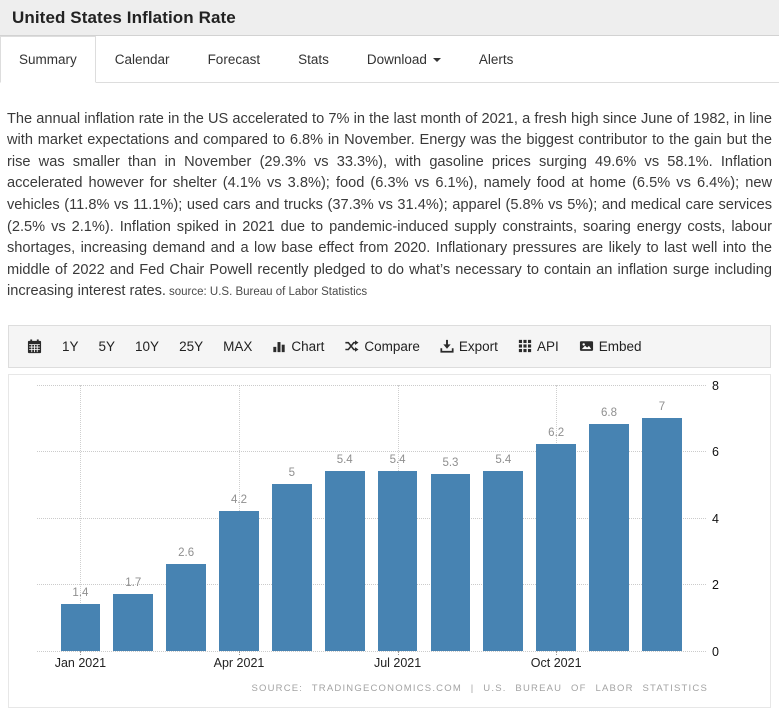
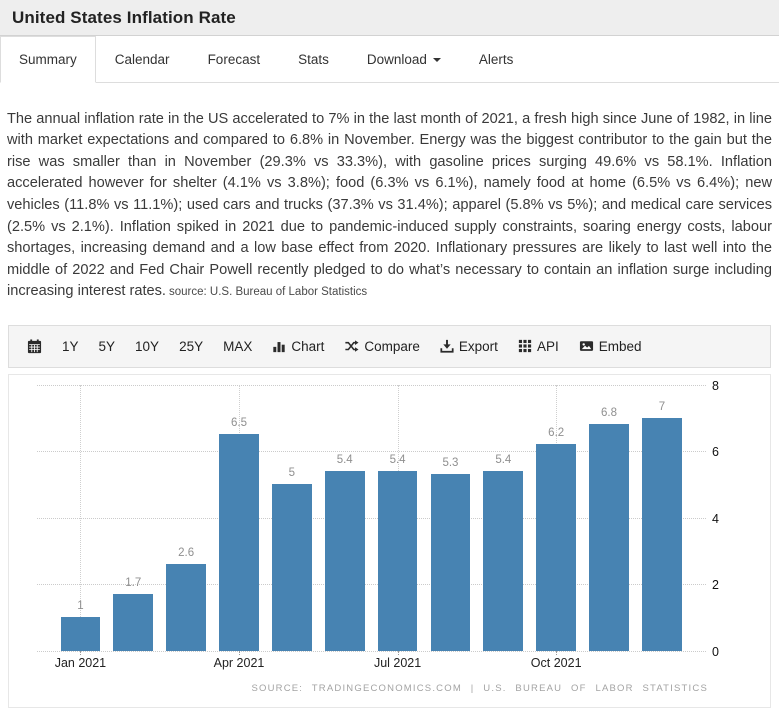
Jan 2021: 1.4 -> 1
Apr 2021: 4.2 -> 6.5
